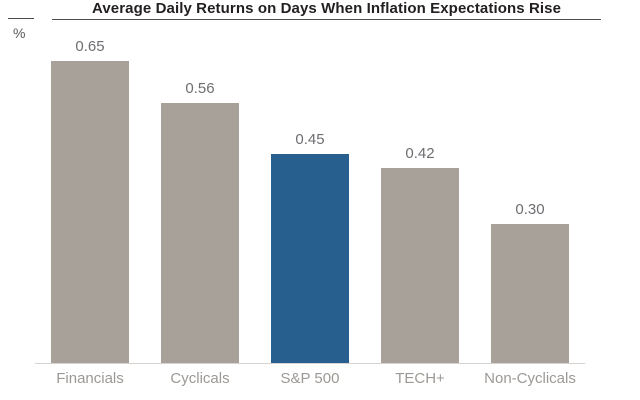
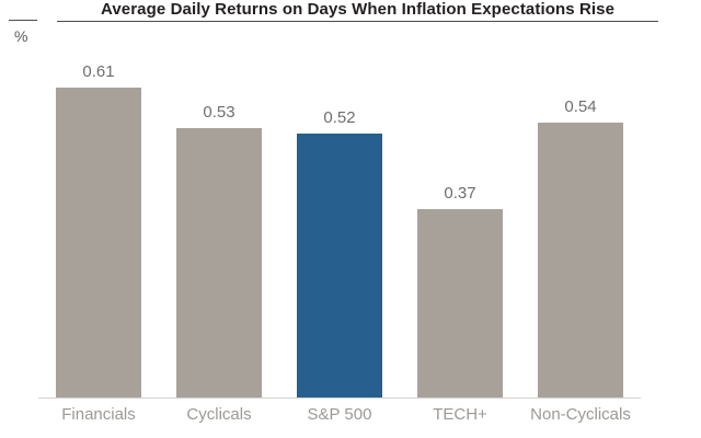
Financials: 0.65 -> 0.61
Cyclicals: 0.56 -> 0.53
S&P 500: 0.45 -> 0.52
TECH+: 0.42 -> 0.37
Non-Cyclicals: 0.30 -> 0.54
